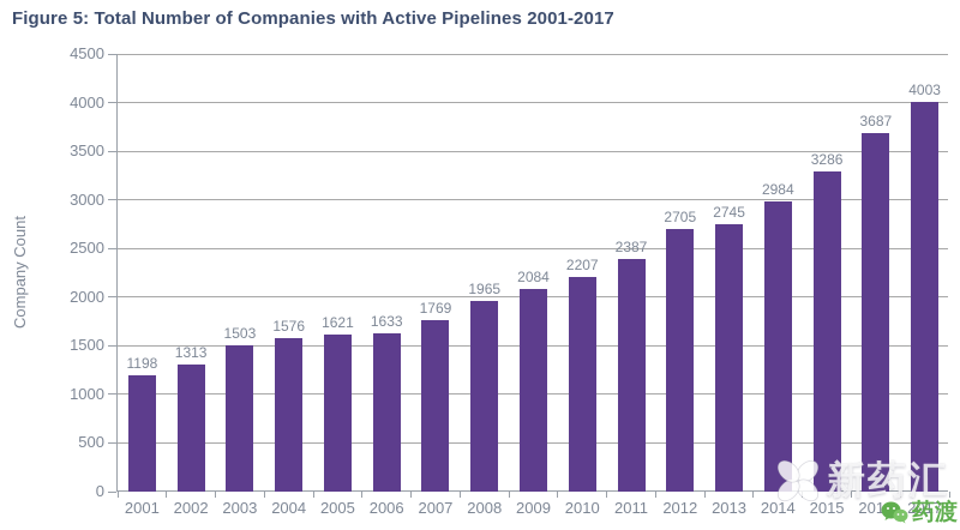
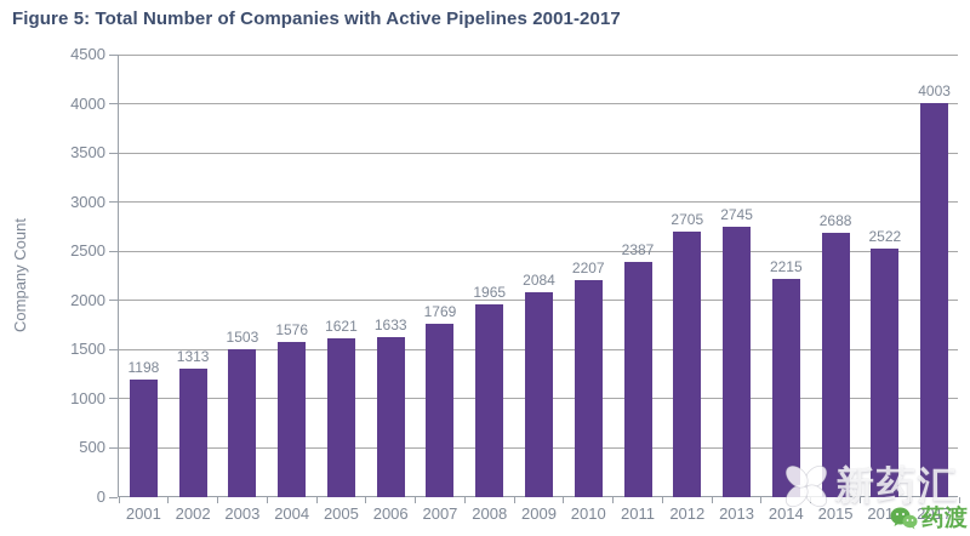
2014: 2984 -> 2215
2015: 3286 -> 2688
2016: 3687 -> 2522
